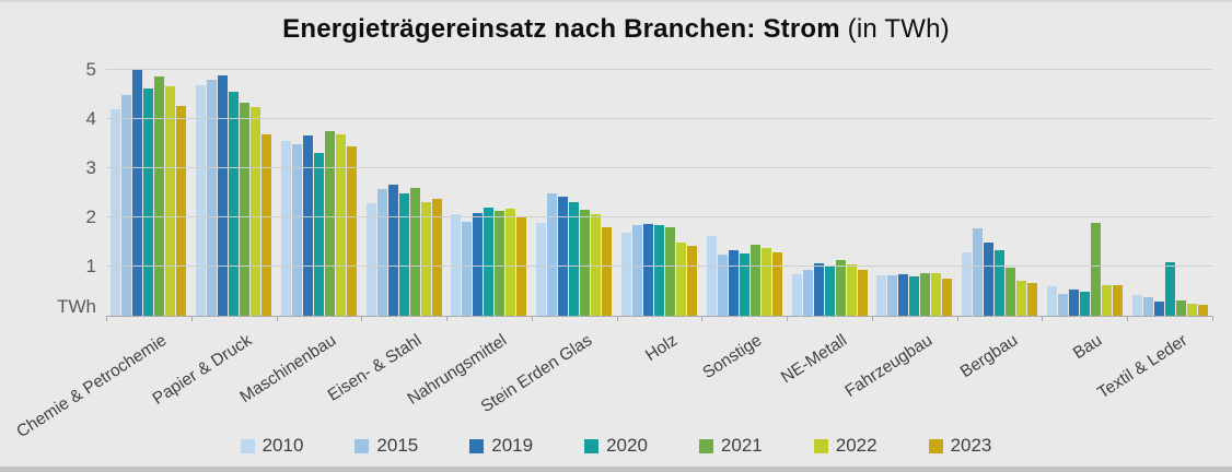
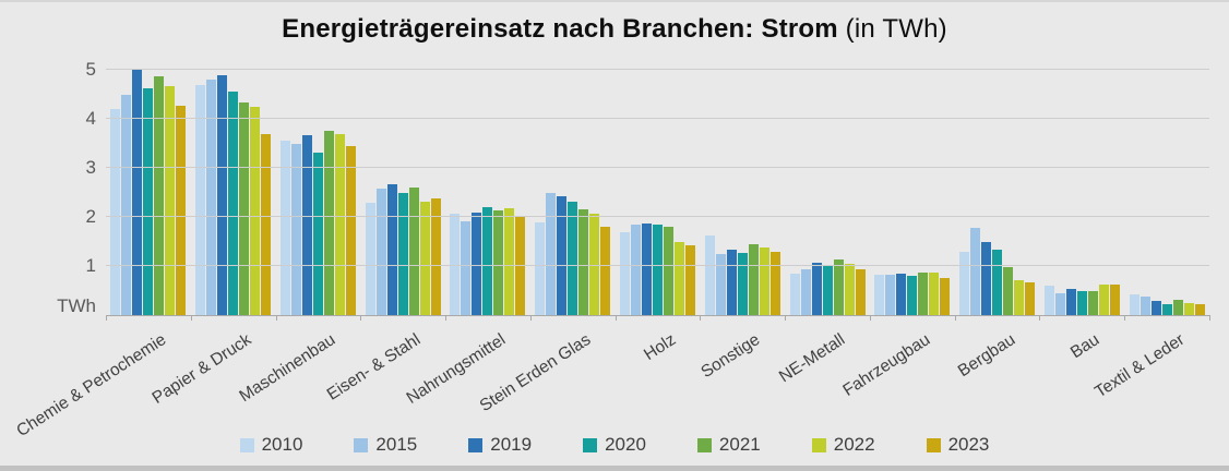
2021/Bau: 1.9 -> 0.5
2020/Textil & Leder: 1.1 -> 0.2
